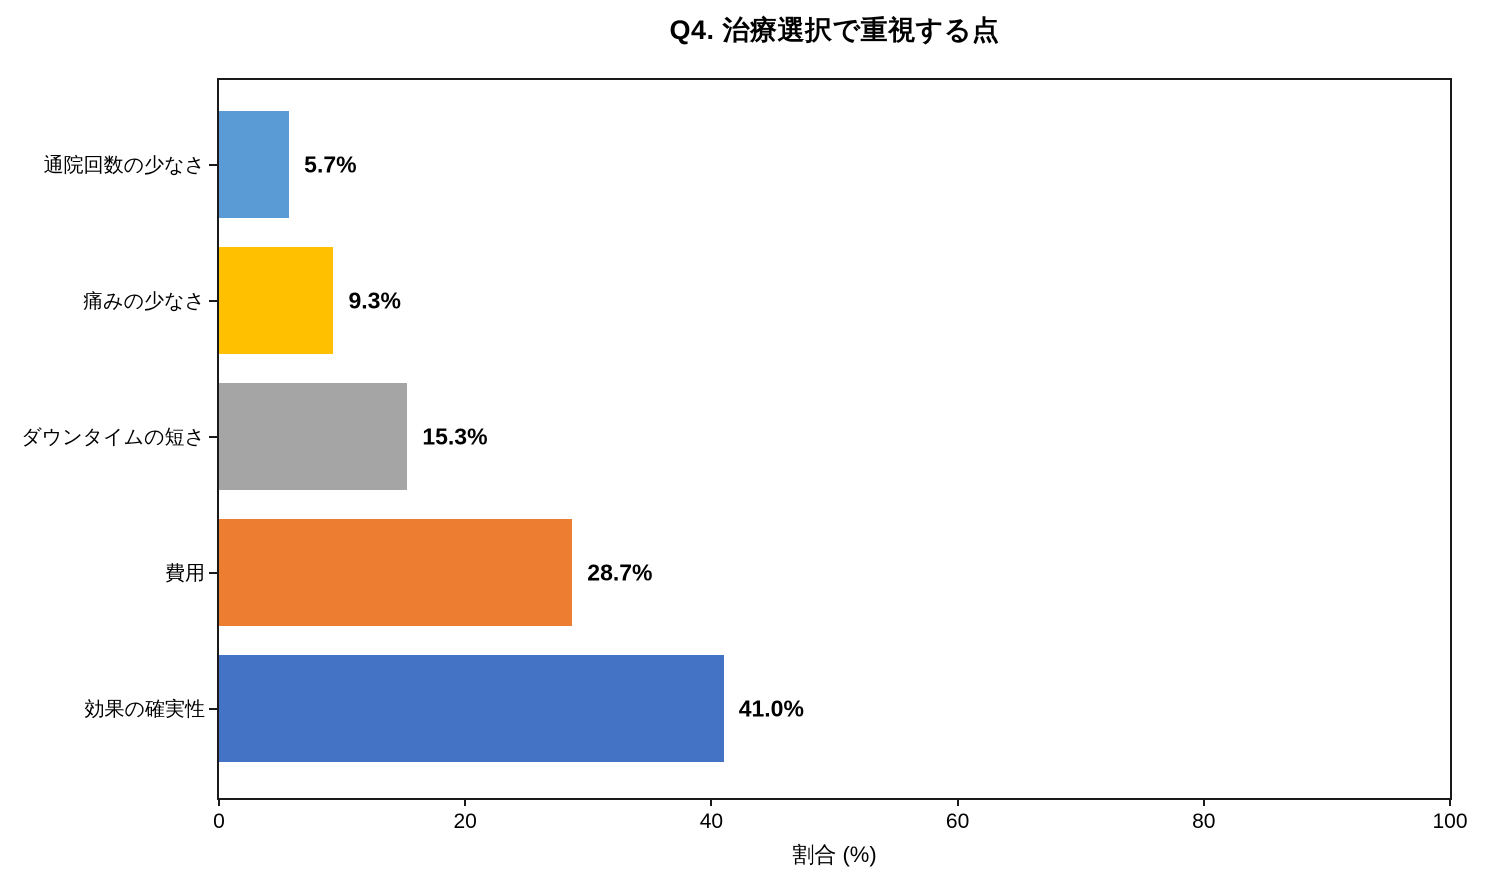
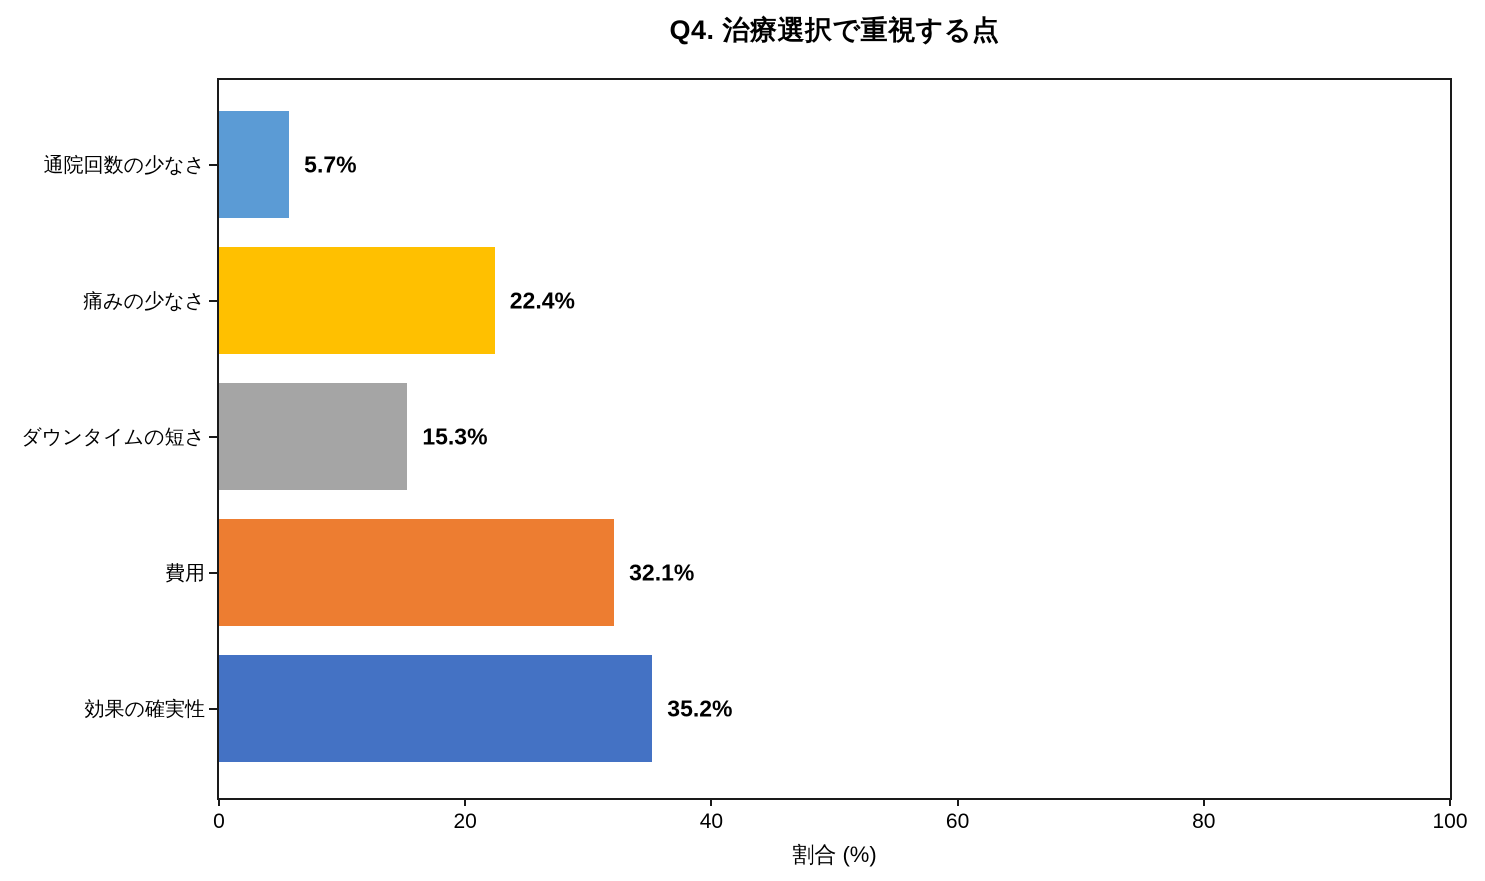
痛みの少なさ: 9.3% -> 22.4%
費用: 28.7% -> 32.1%
効果の確実性: 41.0% -> 35.2%
